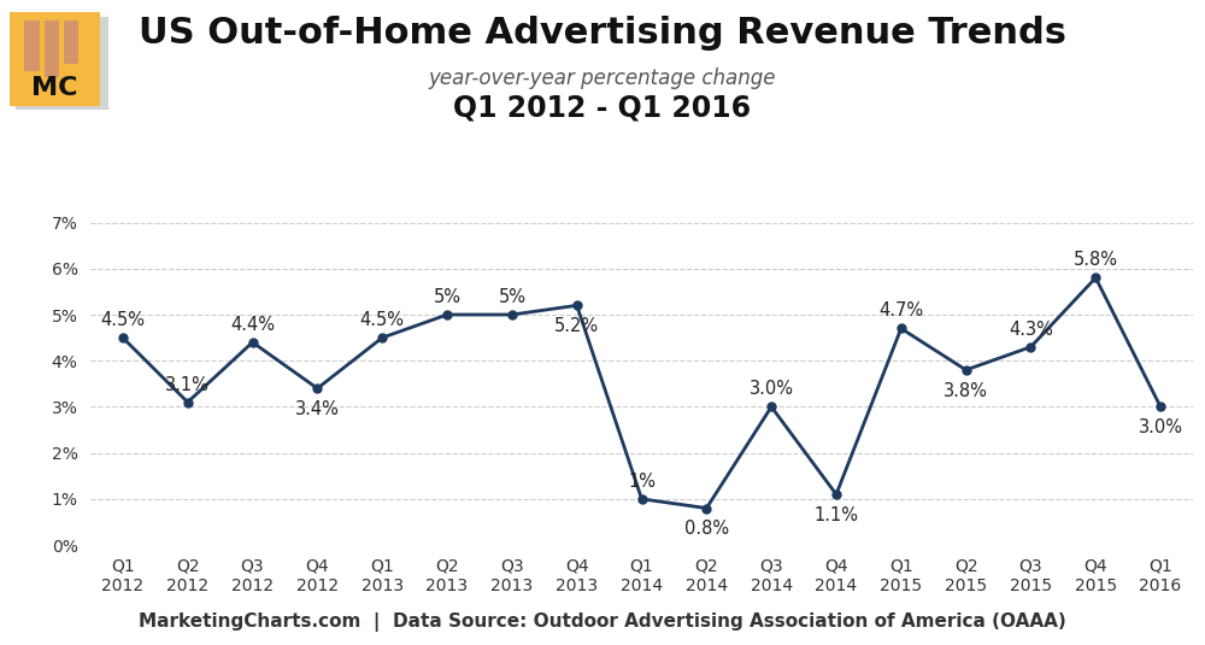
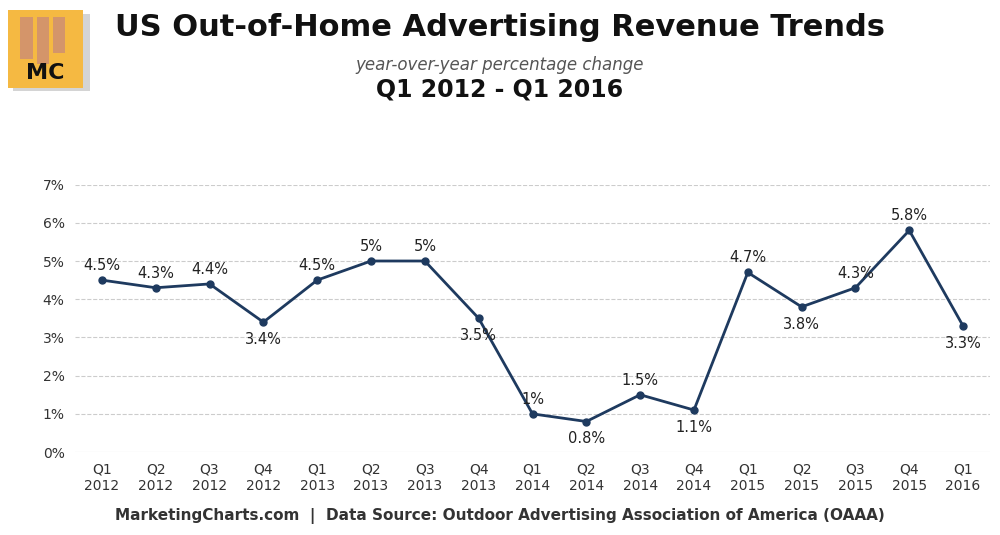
Q2 2012: 3.1% -> 4.3%
Q4 2013: 5.2% -> 3.5%
Q3 2014: 3.0% -> 1.5%
Q1 2016: 3.0% -> 3.3%
